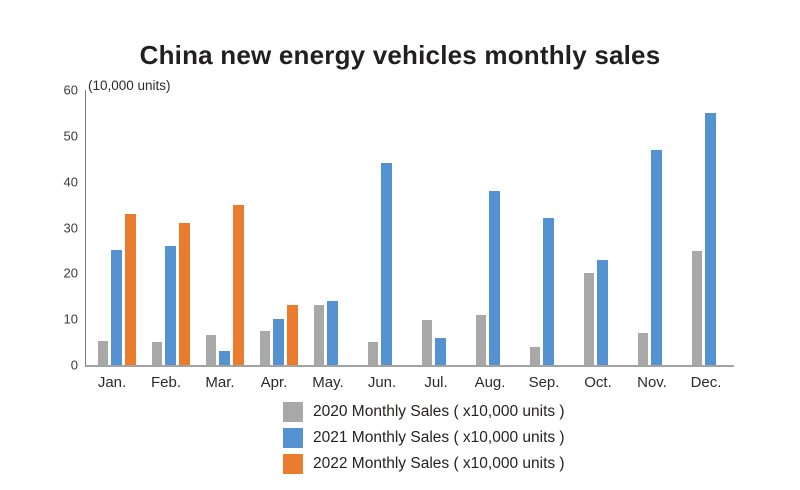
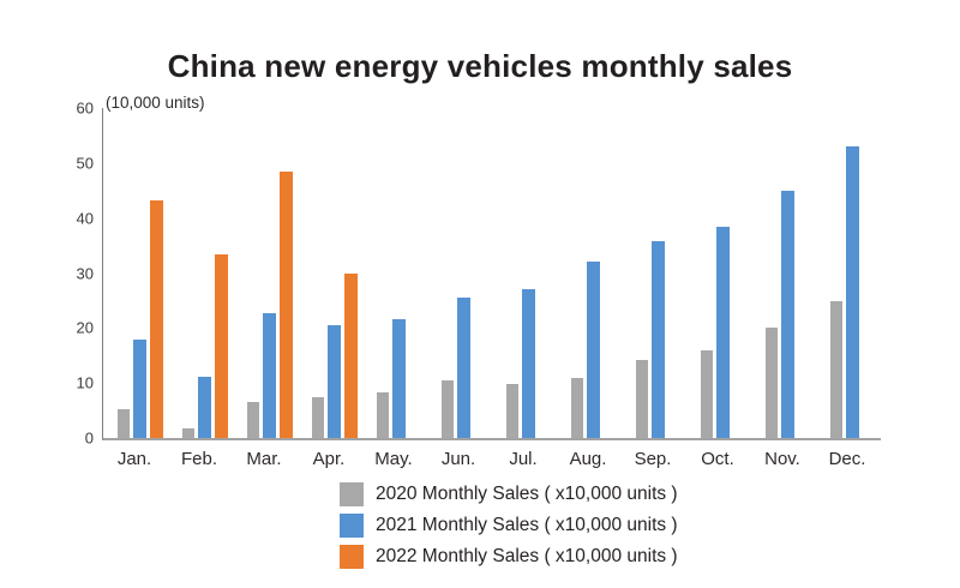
2021 Monthly Sales ( x10,000 units )/Jan.: 25 -> 18
2022 Monthly Sales ( x10,000 units )/Jan.: 33 -> 43
2020 Monthly Sales ( x10,000 units )/Feb.: 5 -> 2
2021 Monthly Sales ( x10,000 units )/Feb.: 26 -> 11
2022 Monthly Sales ( x10,000 units )/Feb.: 31 -> 33
2021 Monthly Sales ( x10,000 units )/Mar.: 3 -> 23
2022 Monthly Sales ( x10,000 units )/Mar.: 35 -> 48
2021 Monthly Sales ( x10,000 units )/Apr.: 10 -> 21
2022 Monthly Sales ( x10,000 units )/Apr.: 13 -> 30
2020 Monthly Sales ( x10,000 units )/May.: 13 -> 8
2021 Monthly Sales ( x10,000 units )/May.: 14 -> 22
2020 Monthly Sales ( x10,000 units )/Jun.: 5 -> 10
2021 Monthly Sales ( x10,000 units )/Jun.: 44 -> 26
2021 Monthly Sales ( x10,000 units )/Jul.: 6 -> 27
2021 Monthly Sales ( x10,000 units )/Aug.: 38 -> 32
2020 Monthly Sales ( x10,000 units )/Sep.: 4 -> 14
2021 Monthly Sales ( x10,000 units )/Sep.: 32 -> 36
2020 Monthly Sales ( x10,000 units )/Oct.: 20 -> 16
2021 Monthly Sales ( x10,000 units )/Oct.: 23 -> 38
2020 Monthly Sales ( x10,000 units )/Nov.: 7 -> 20
2021 Monthly Sales ( x10,000 units )/Nov.: 47 -> 45
2021 Monthly Sales ( x10,000 units )/Dec.: 55 -> 53
